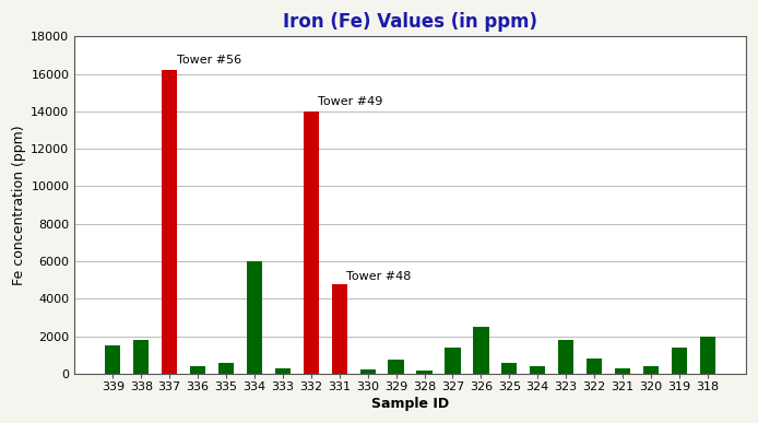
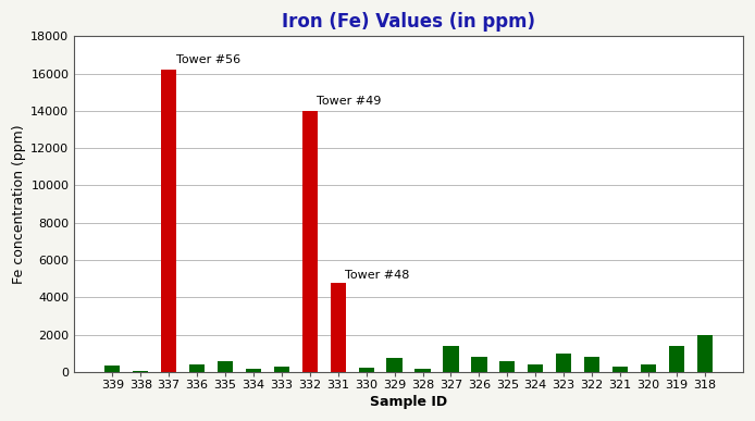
339: 1500 -> 400
338: 1800 -> 0
334: 6000 -> 200
326: 2500 -> 800
323: 1800 -> 1000
